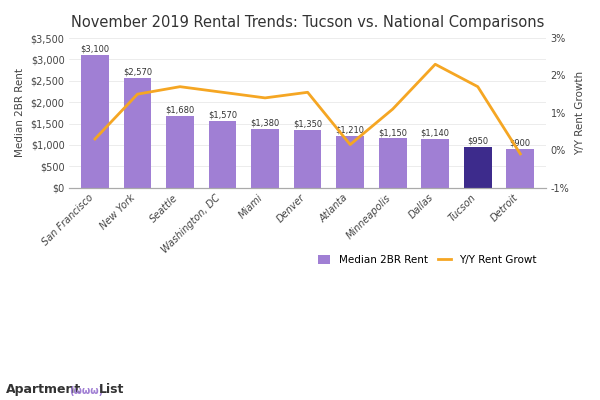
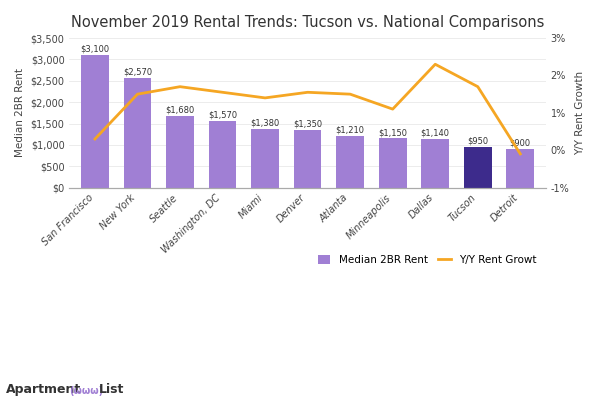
Y/Y Rent Growt/Atlanta: 0.15% -> 1.50%
